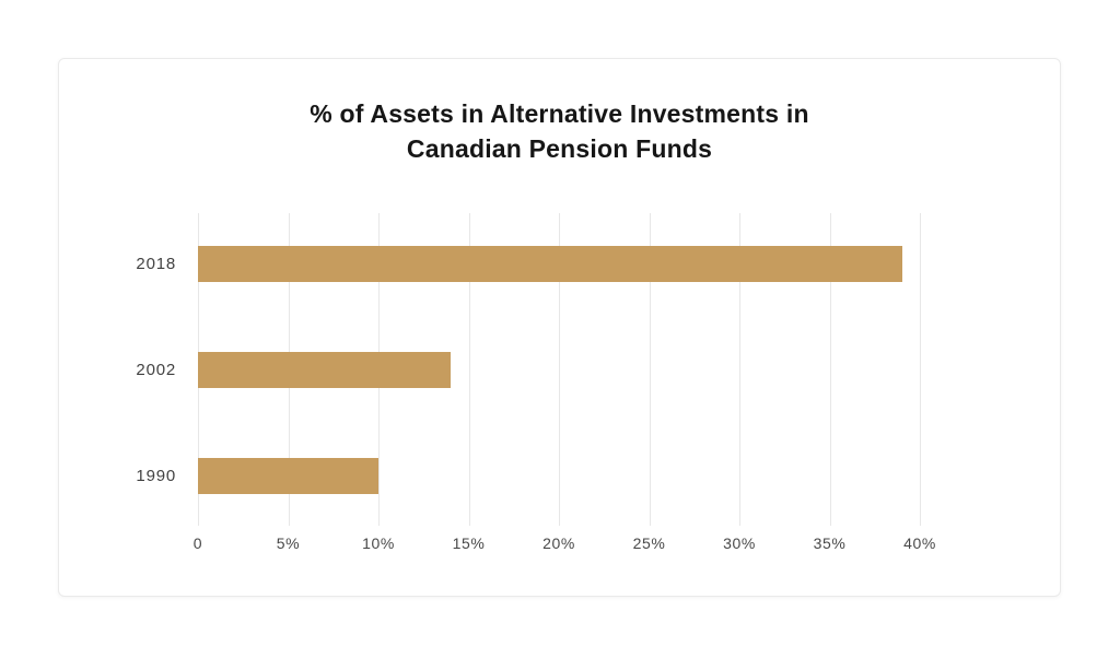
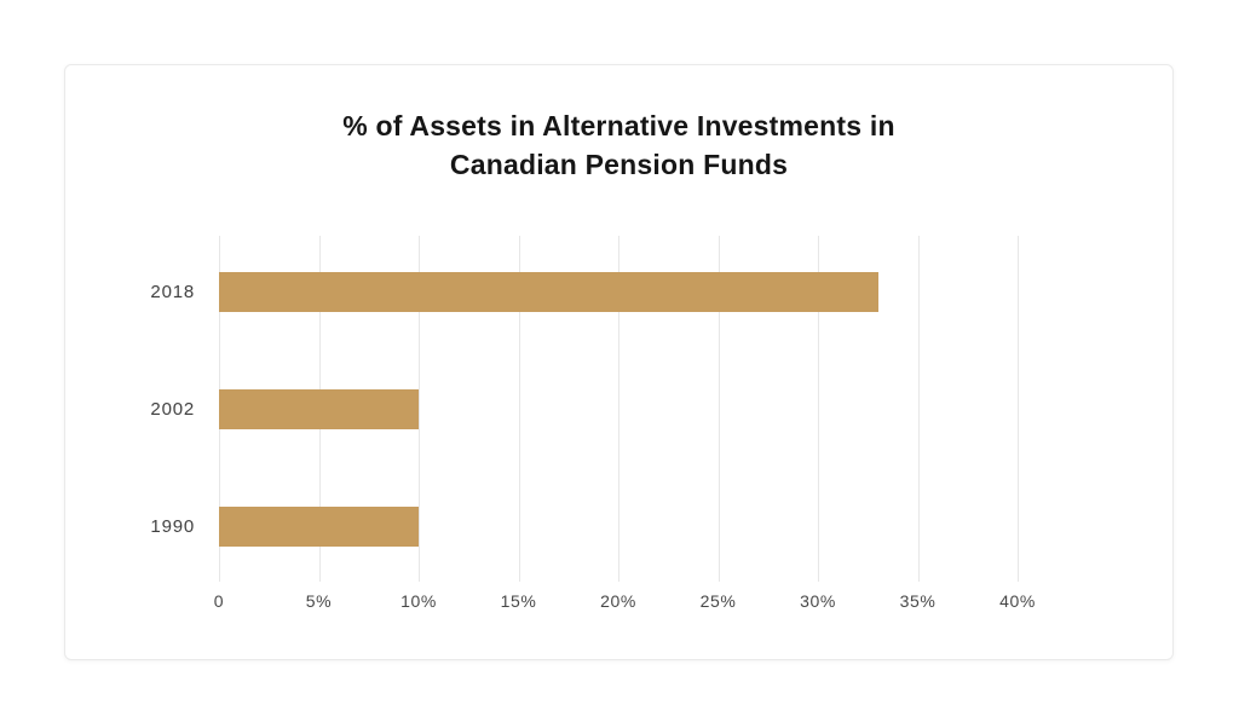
2018: 39% -> 33%
2002: 14% -> 10%
